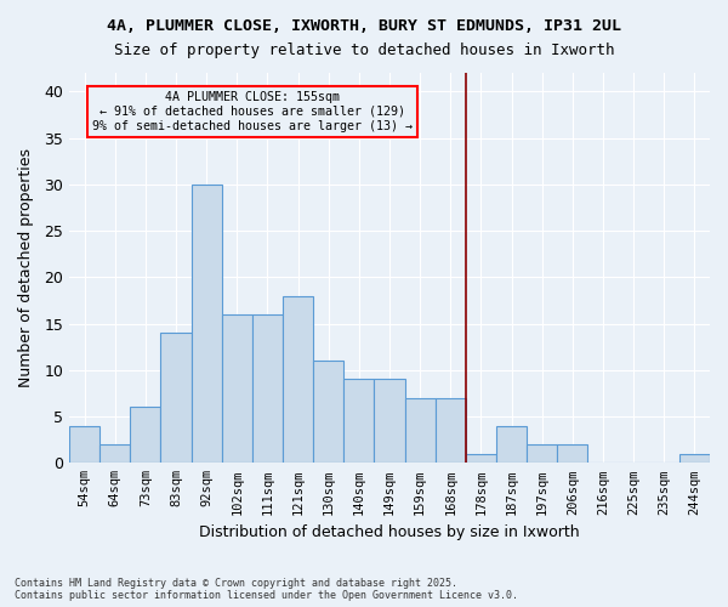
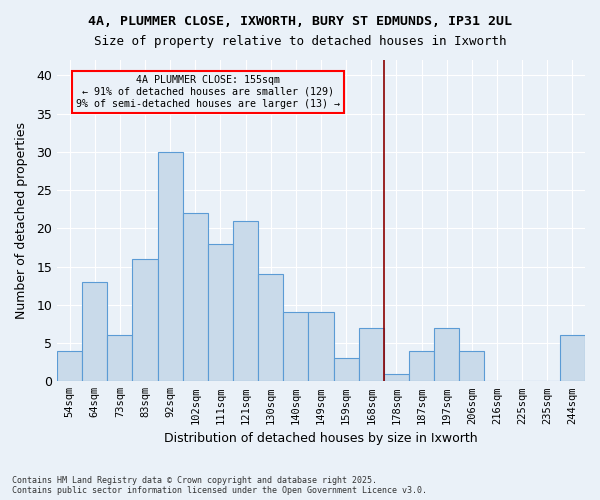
64sqm: 2 -> 13
83sqm: 14 -> 16
102sqm: 16 -> 22
111sqm: 16 -> 18
121sqm: 18 -> 21
130sqm: 11 -> 14
159sqm: 7 -> 3
197sqm: 2 -> 7
206sqm: 2 -> 4
244sqm: 1 -> 6
